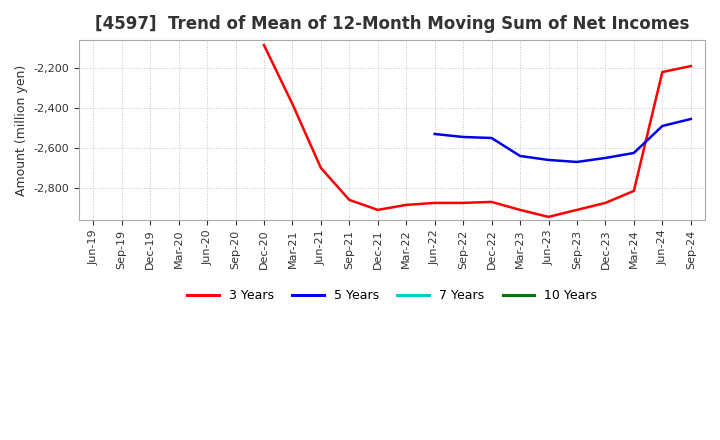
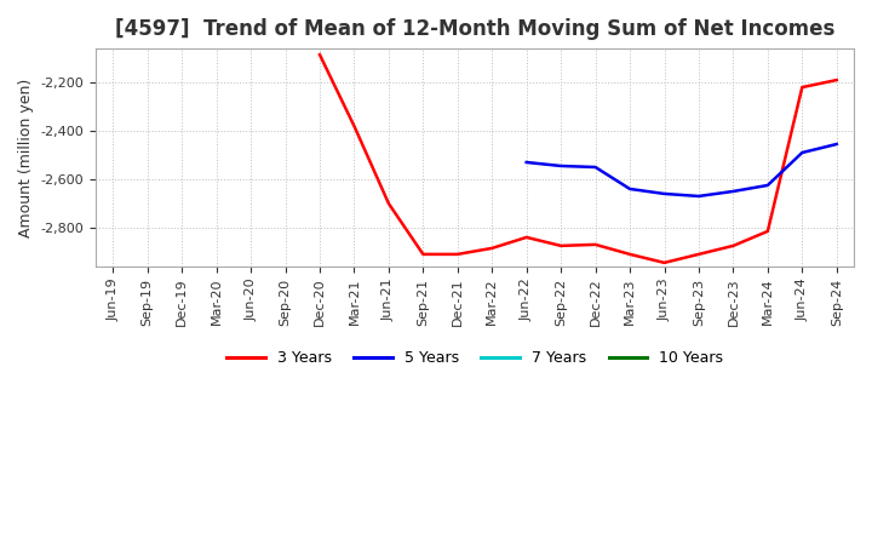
3 Years/Sep-21: -2,860 -> -2,910
3 Years/Jun-22: -2,880 -> -2,840
